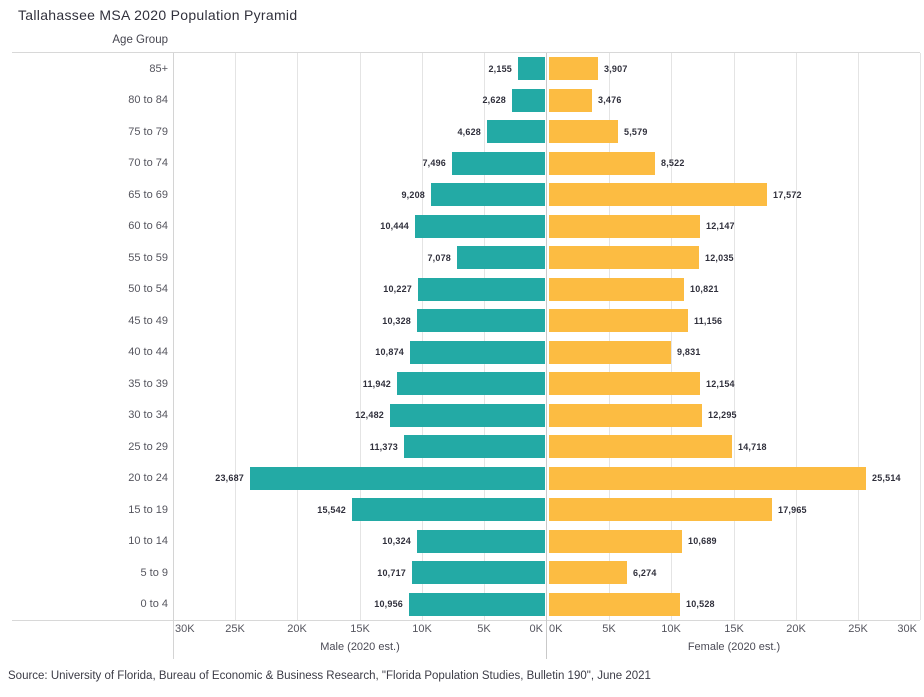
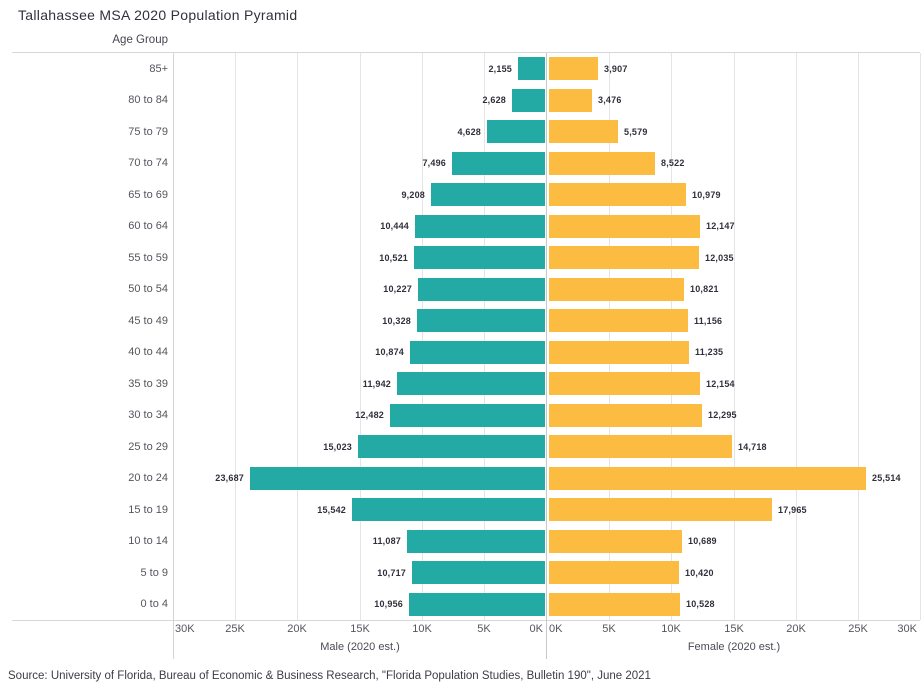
Female (2020 est.)/65 to 69: 17,572 -> 10,979
Male (2020 est.)/55 to 59: 7,078 -> 10,521
Female (2020 est.)/40 to 44: 9,831 -> 11,235
Male (2020 est.)/25 to 29: 11,373 -> 15,023
Male (2020 est.)/10 to 14: 10,324 -> 11,087
Female (2020 est.)/5 to 9: 6,274 -> 10,420
